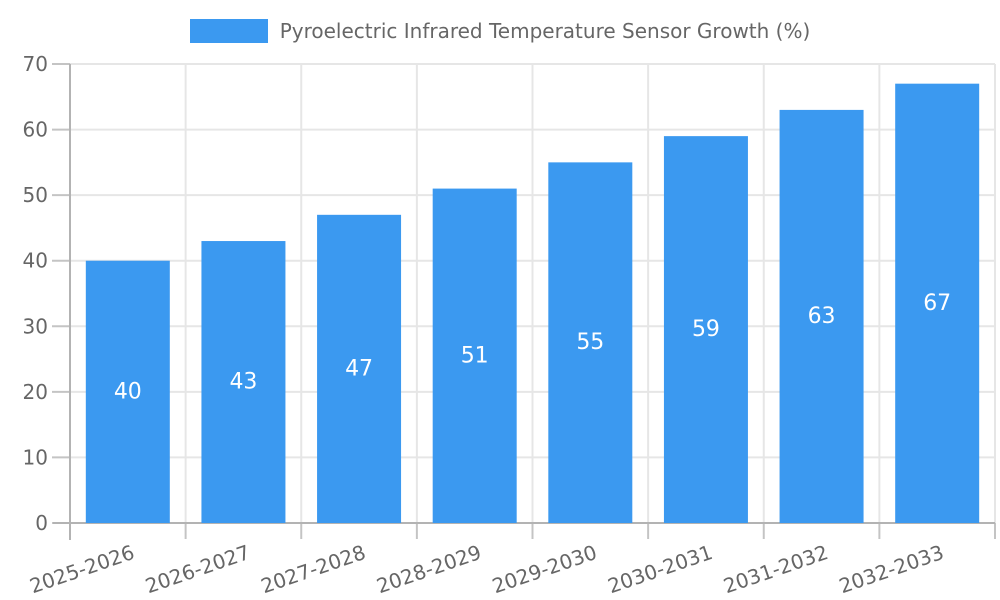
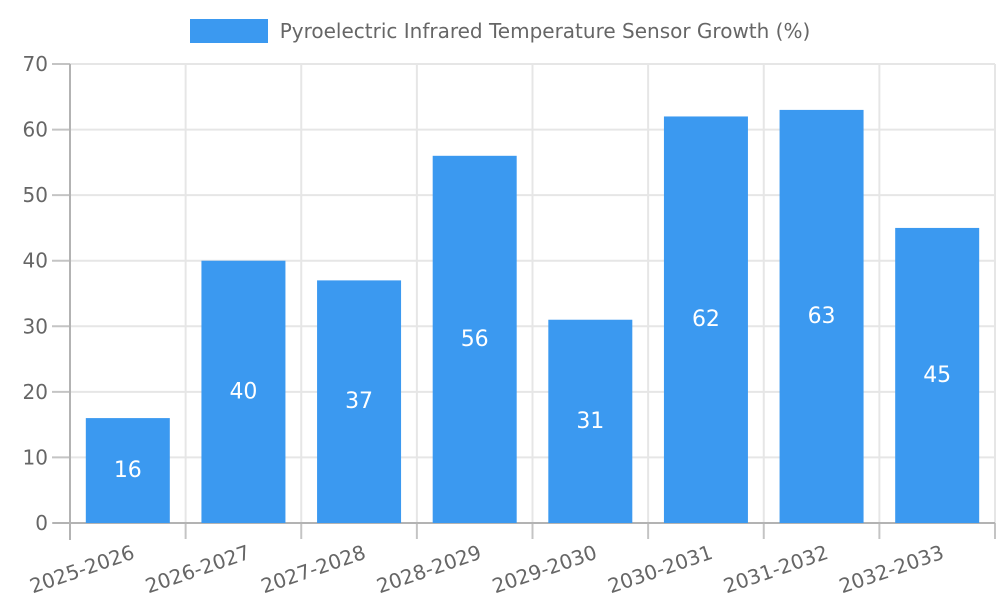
2025-2026: 40 -> 16
2026-2027: 43 -> 40
2027-2028: 47 -> 37
2028-2029: 51 -> 56
2029-2030: 55 -> 31
2030-2031: 59 -> 62
2032-2033: 67 -> 45
